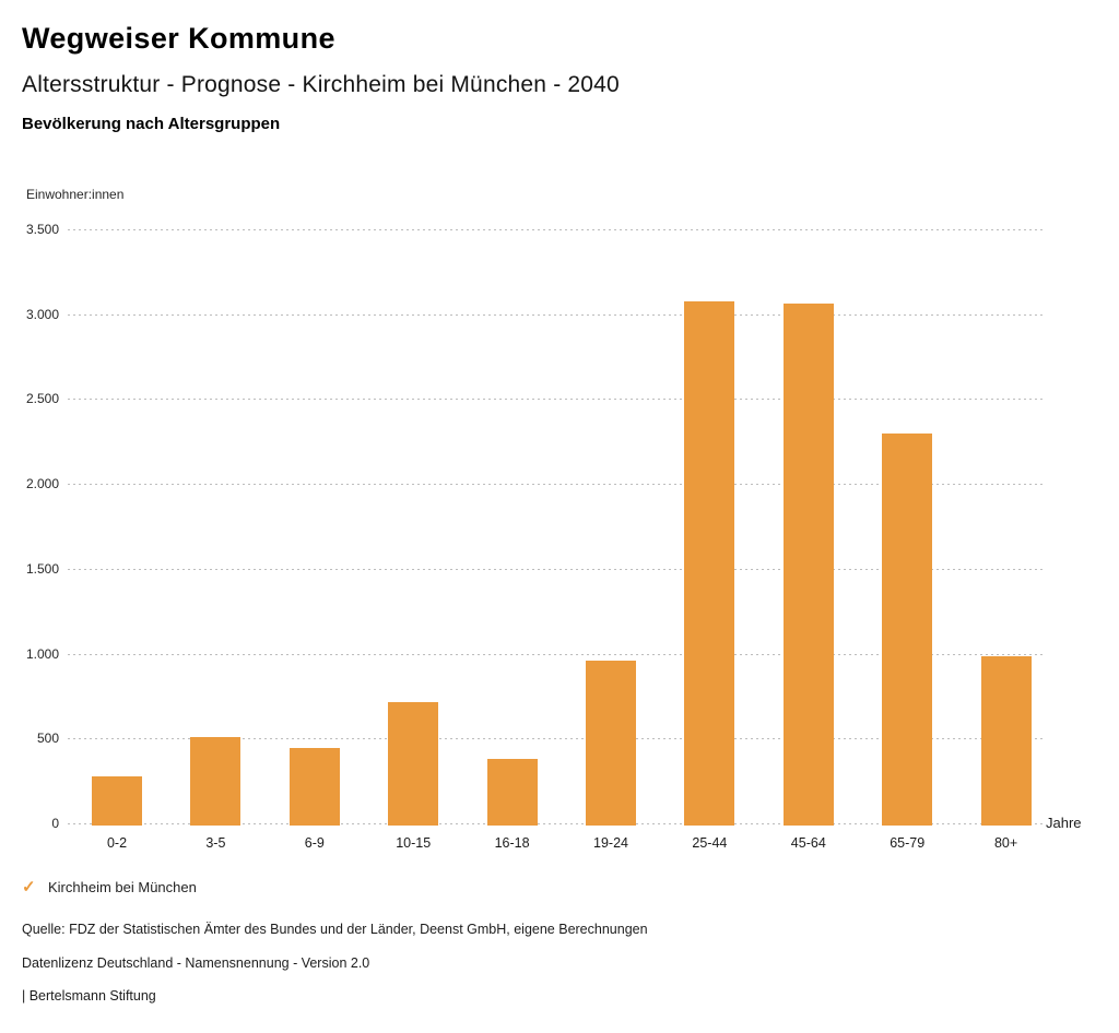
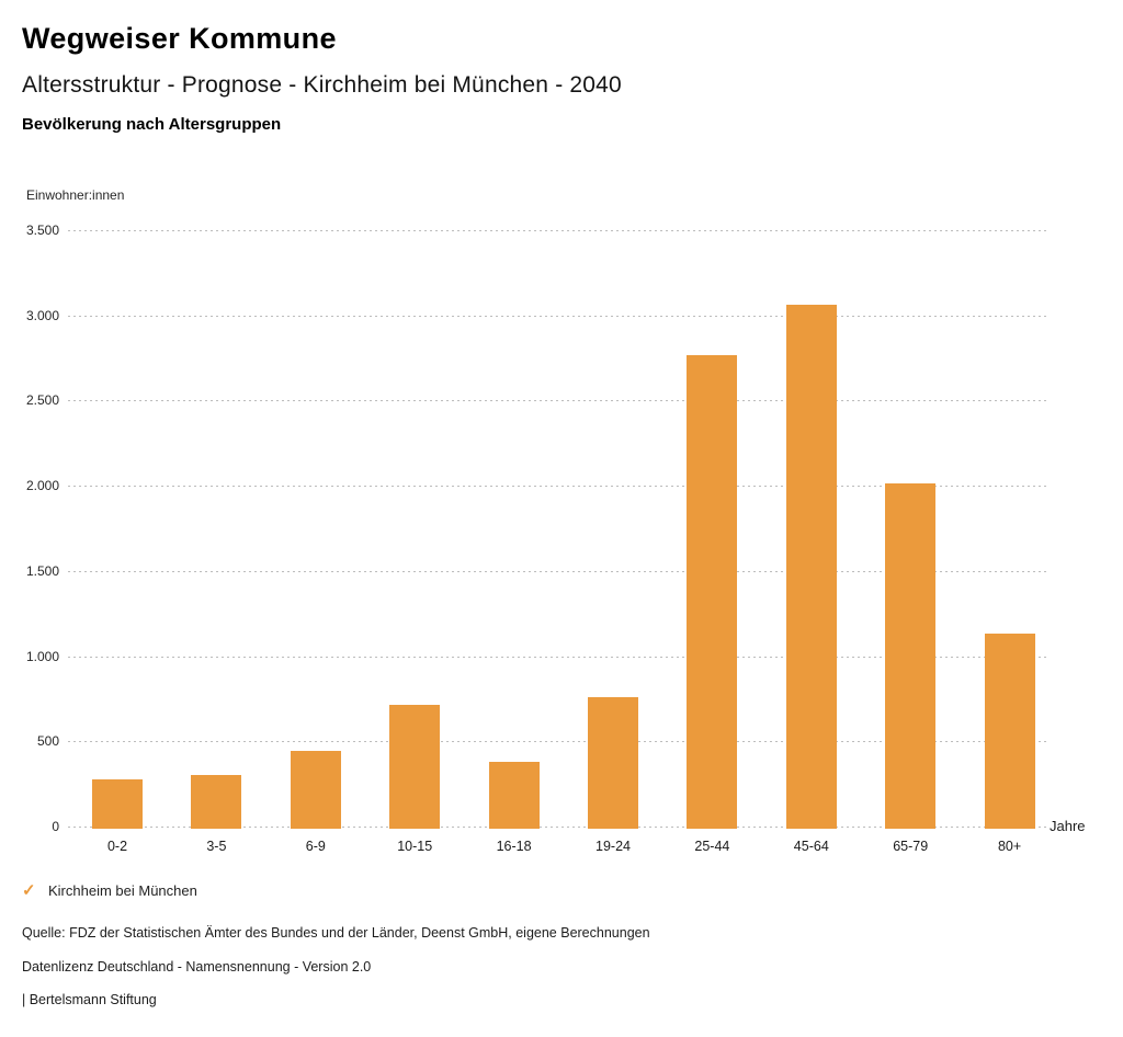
3-5: 520 -> 320
19-24: 970 -> 770
25-44: 3090 -> 2780
65-79: 2310 -> 2020
80+: 1000 -> 1140
